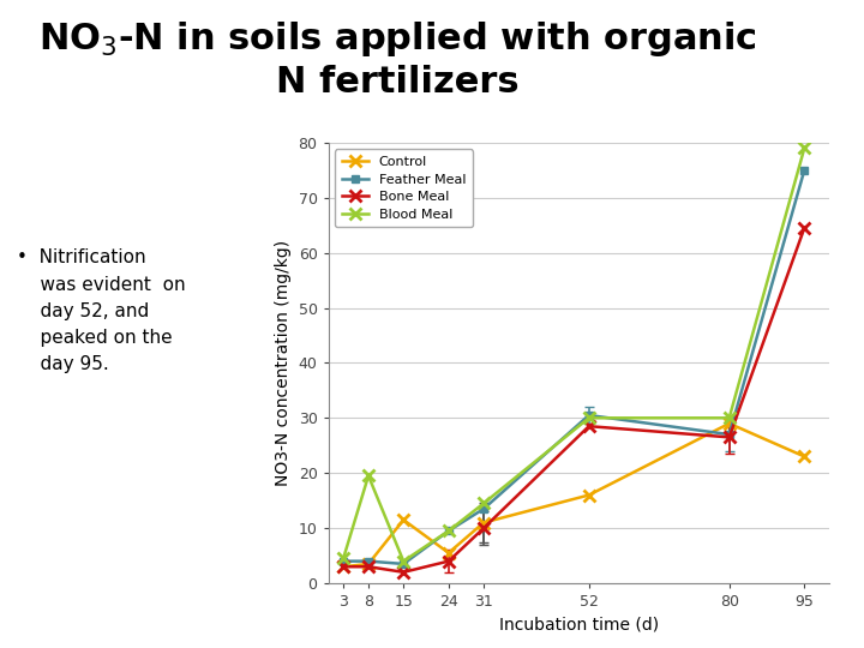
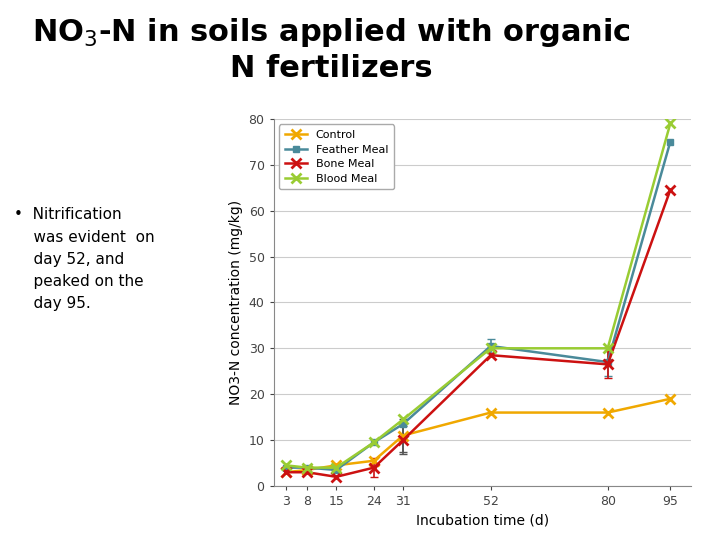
Blood Meal/8: 19.5 -> 4.0
Control/15: 11.5 -> 4.5
Control/80: 29.0 -> 16.0
Control/95: 23.0 -> 19.0
